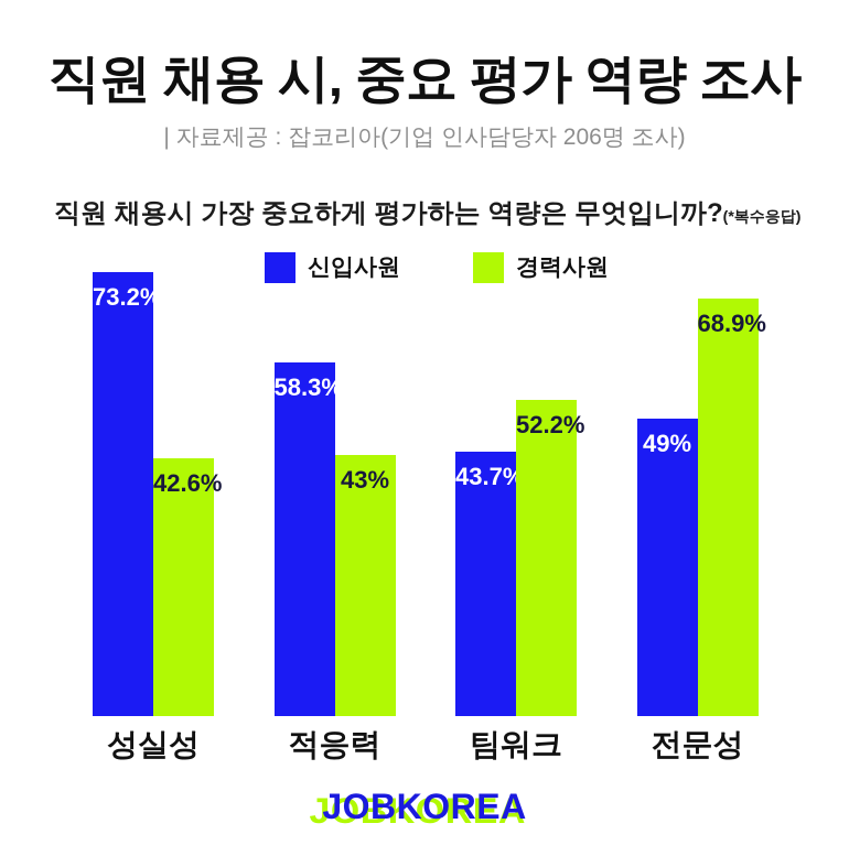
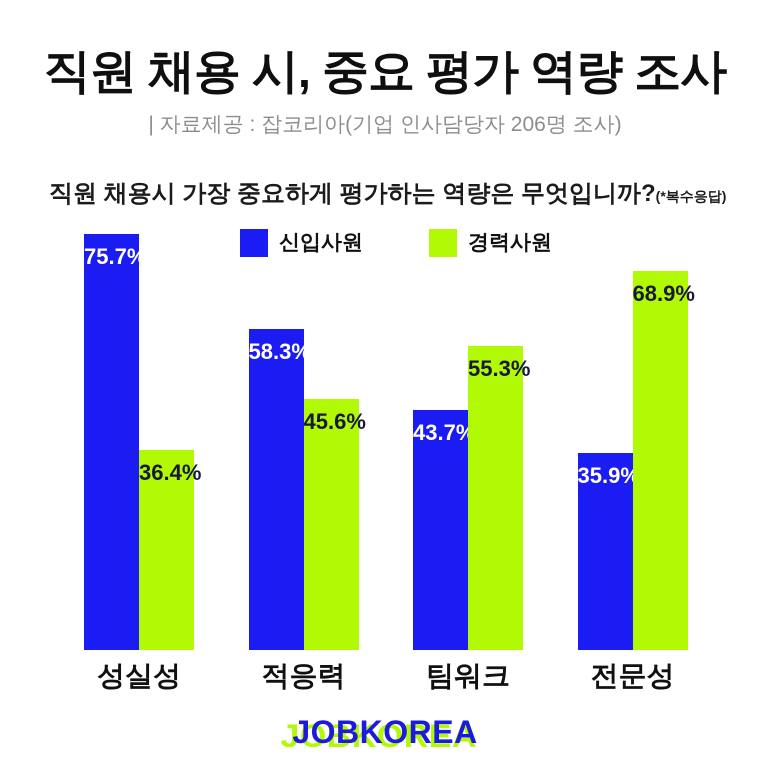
신입사원/성실성: 73.2% -> 75.7%
경력사원/성실성: 42.6% -> 36.4%
경력사원/적응력: 43% -> 45.6%
경력사원/팀워크: 52.2% -> 55.3%
신입사원/전문성: 49% -> 35.9%
